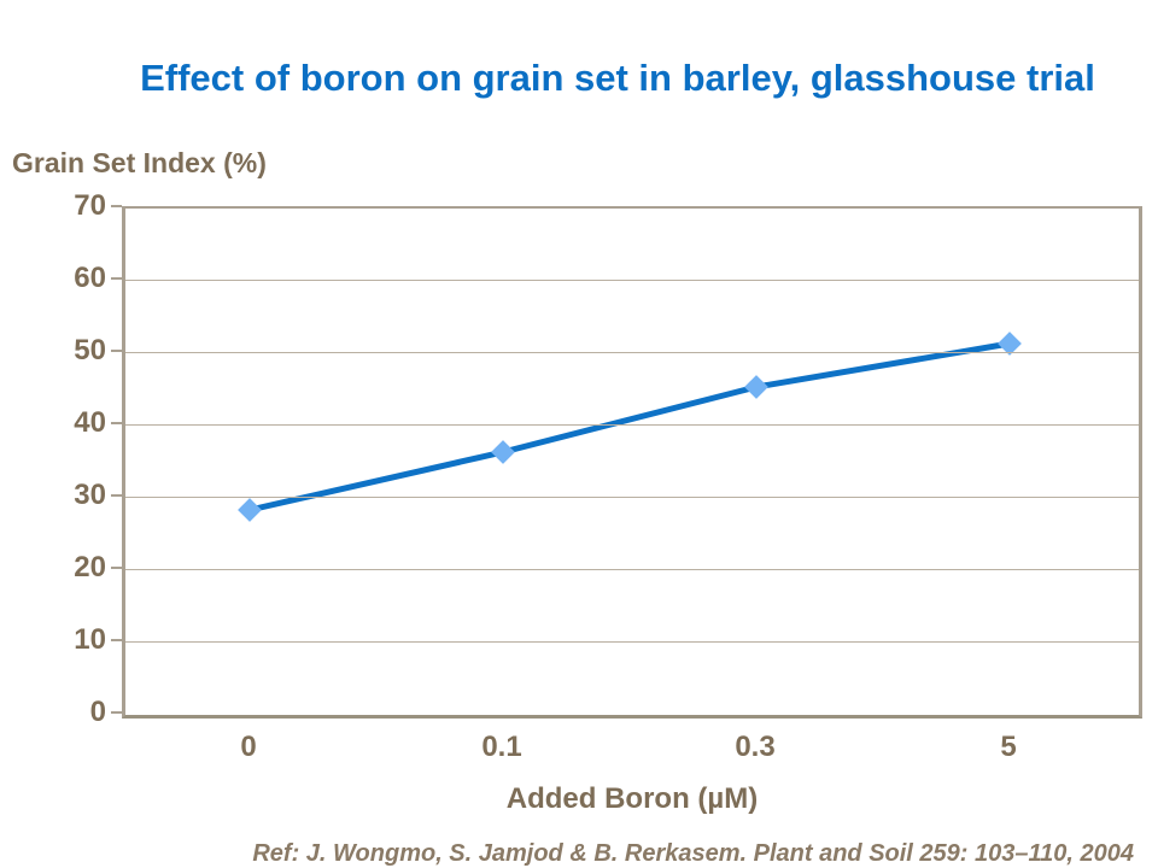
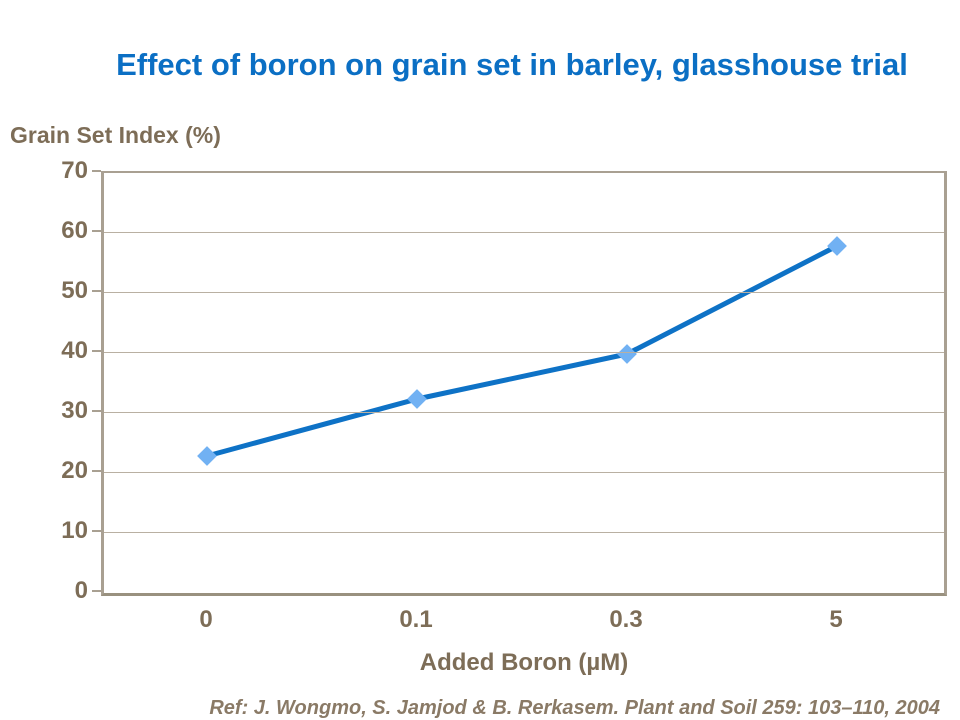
0: 28 -> 22
0.1: 36 -> 32
0.3: 45 -> 40
5: 51 -> 58
